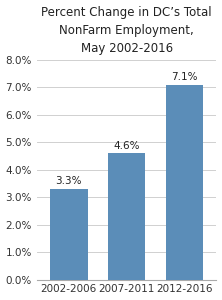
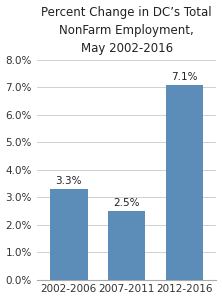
2007-2011: 4.6% -> 2.5%
